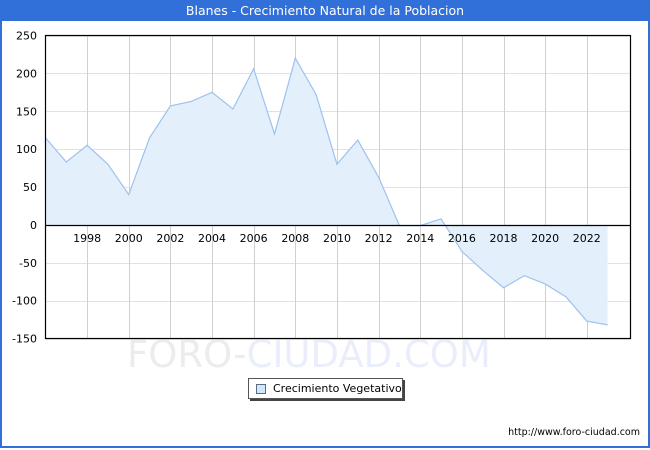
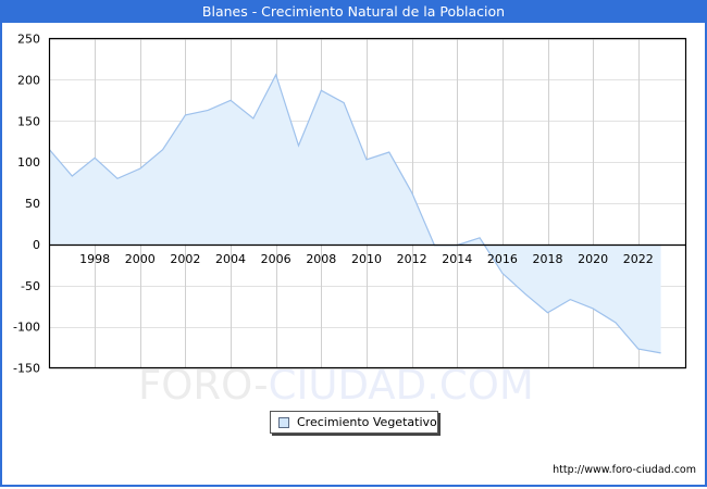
2000: 40 -> 90
2008: 220 -> 190
2010: 80 -> 100
